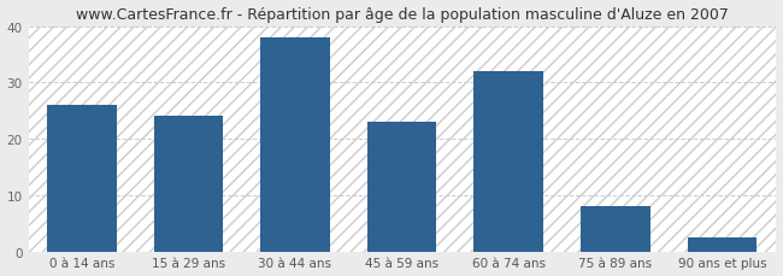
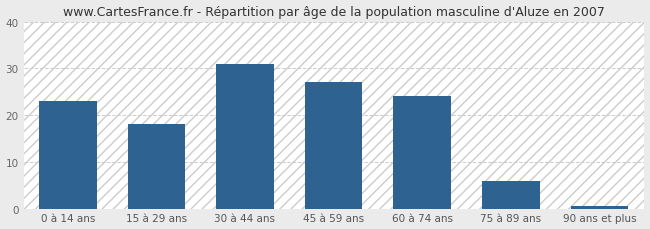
0 à 14 ans: 26.0 -> 23.0
15 à 29 ans: 24.0 -> 18.0
30 à 44 ans: 38.0 -> 31.0
45 à 59 ans: 23.0 -> 27.0
60 à 74 ans: 32.0 -> 24.0
75 à 89 ans: 8.0 -> 6.0
90 ans et plus: 2.5 -> 0.5
